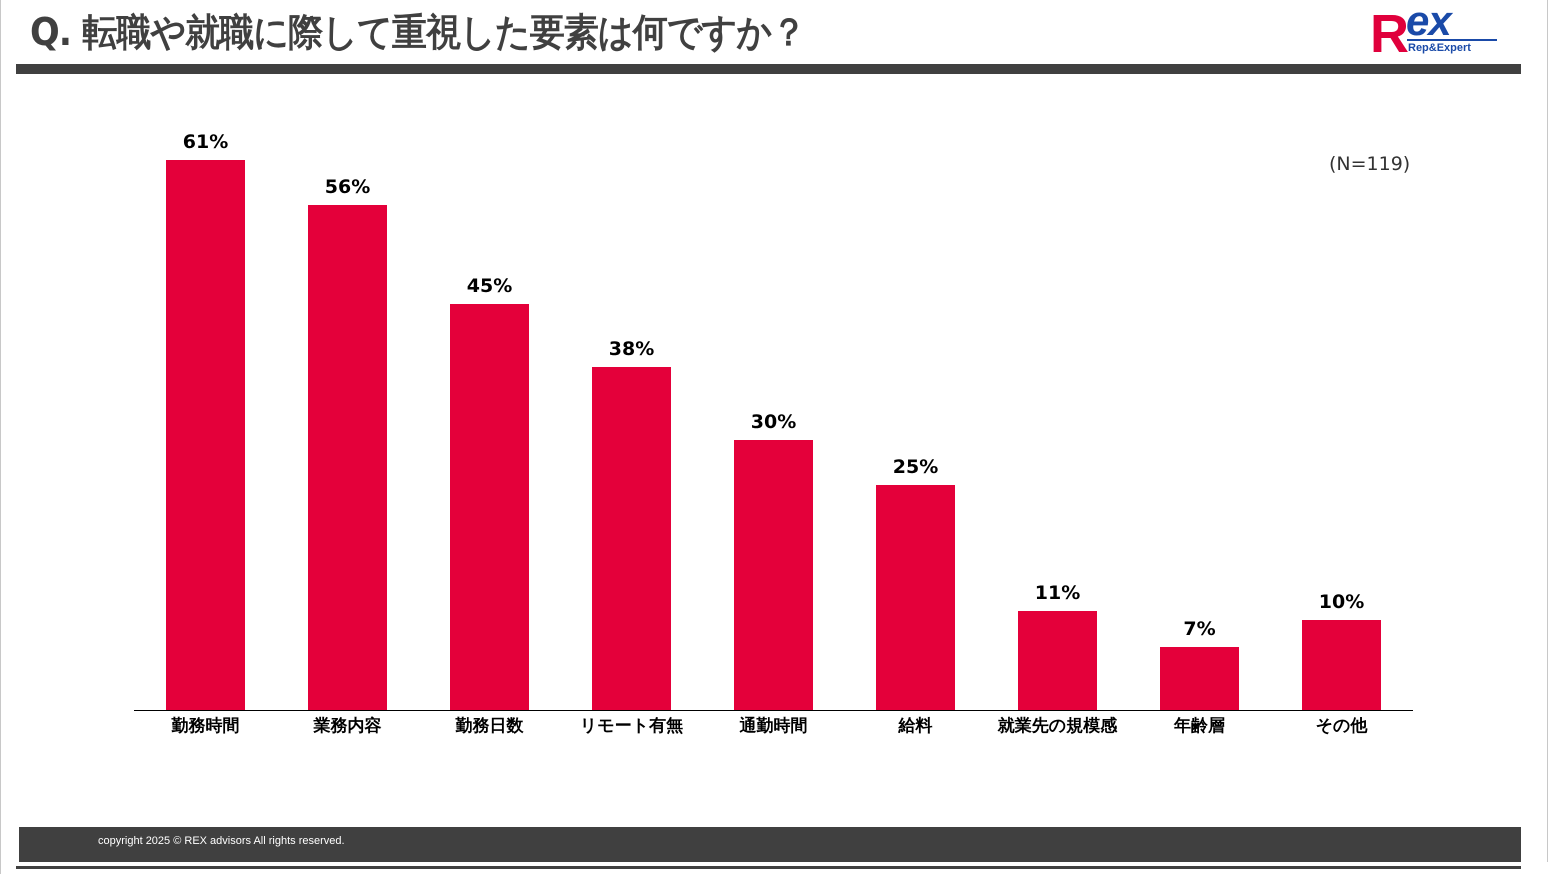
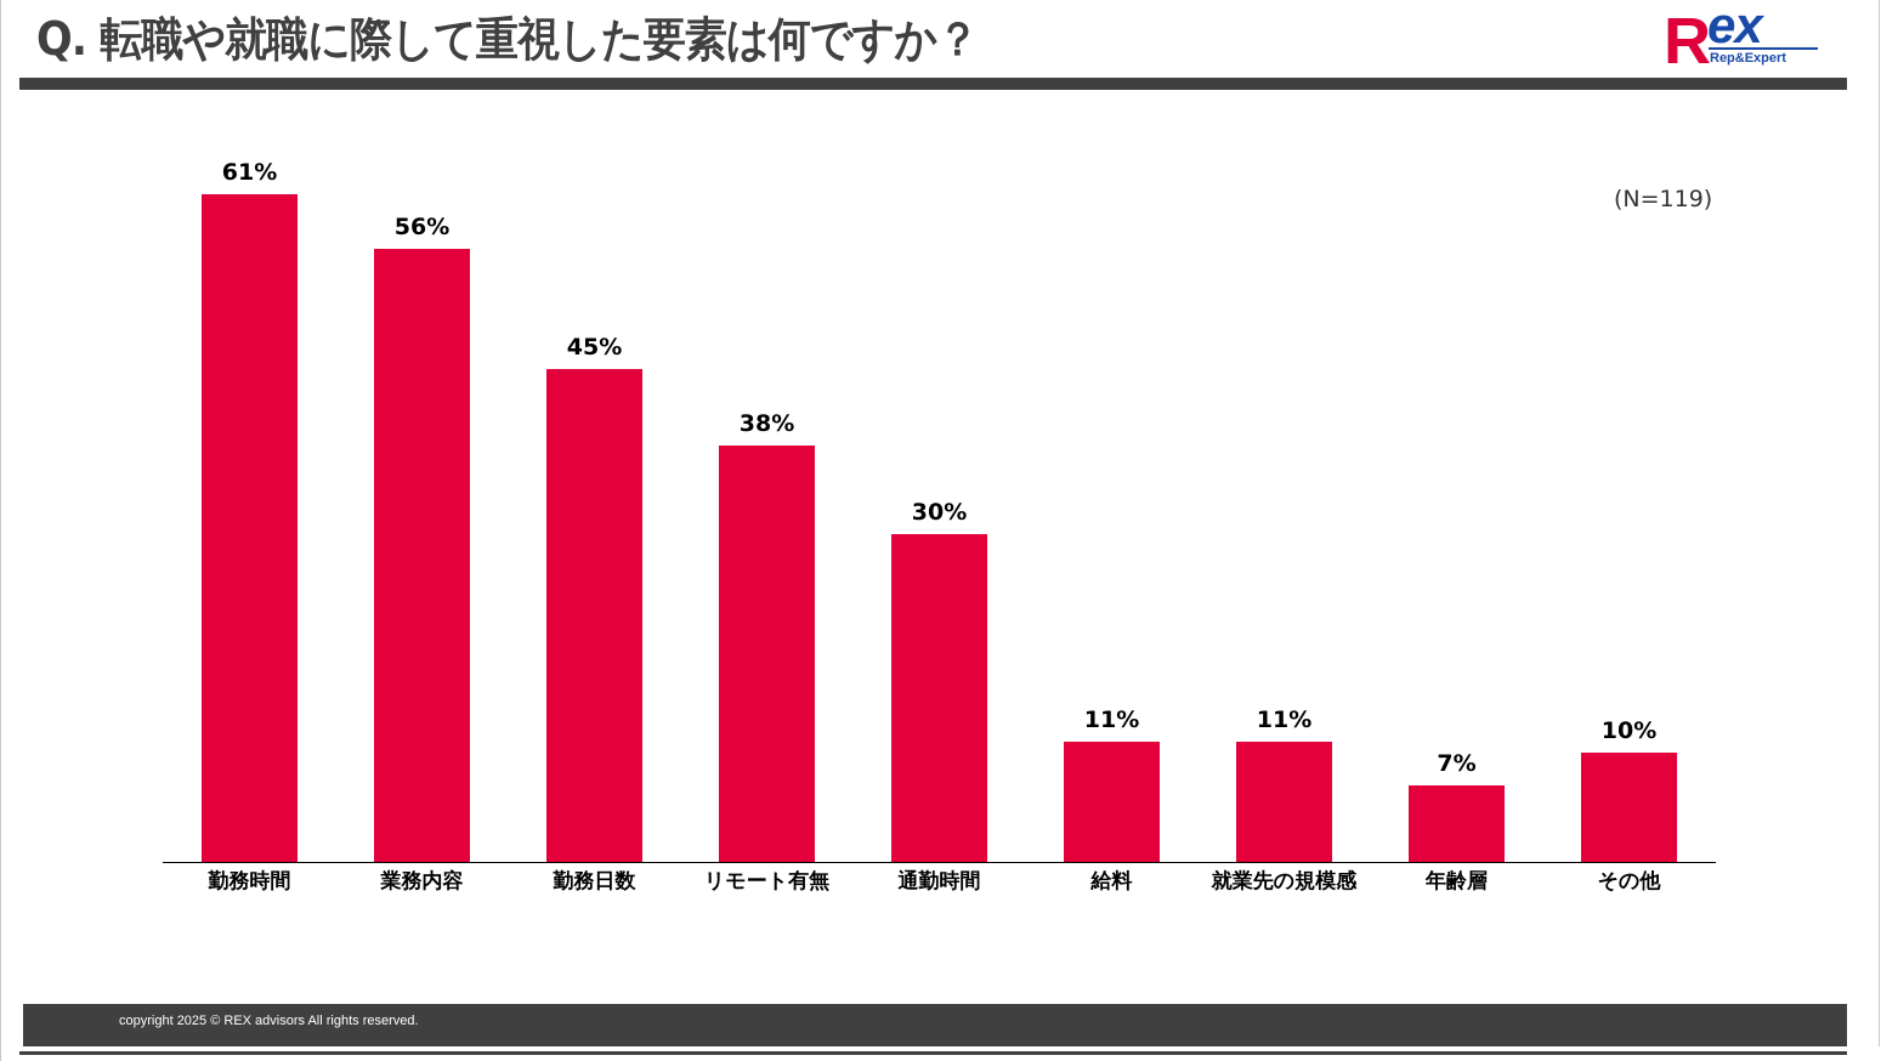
給料: 25% -> 11%
